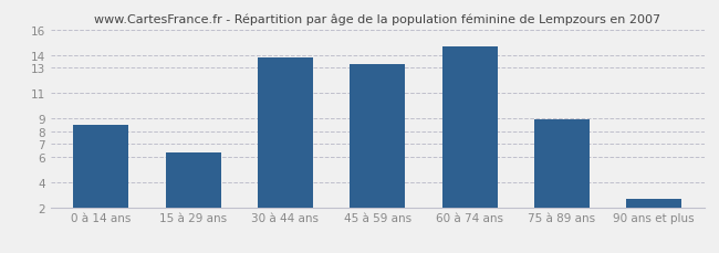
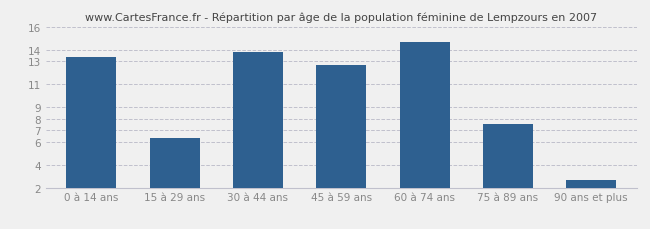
0 à 14 ans: 8.5 -> 13.3
45 à 59 ans: 13.3 -> 12.7
75 à 89 ans: 8.9 -> 7.5
